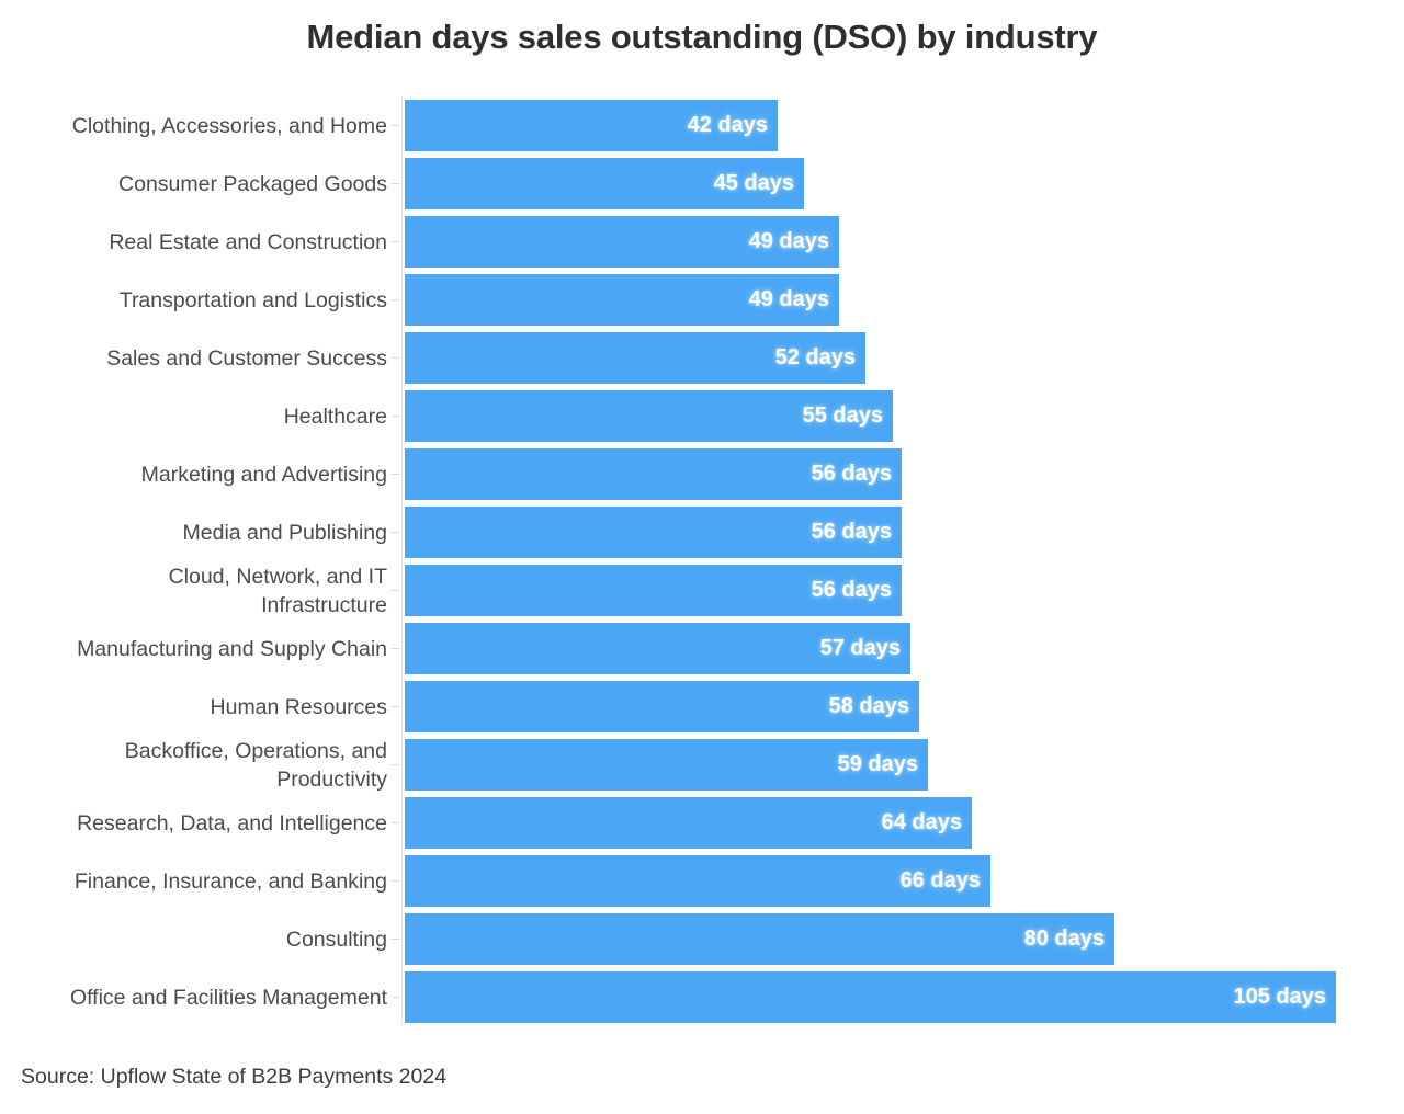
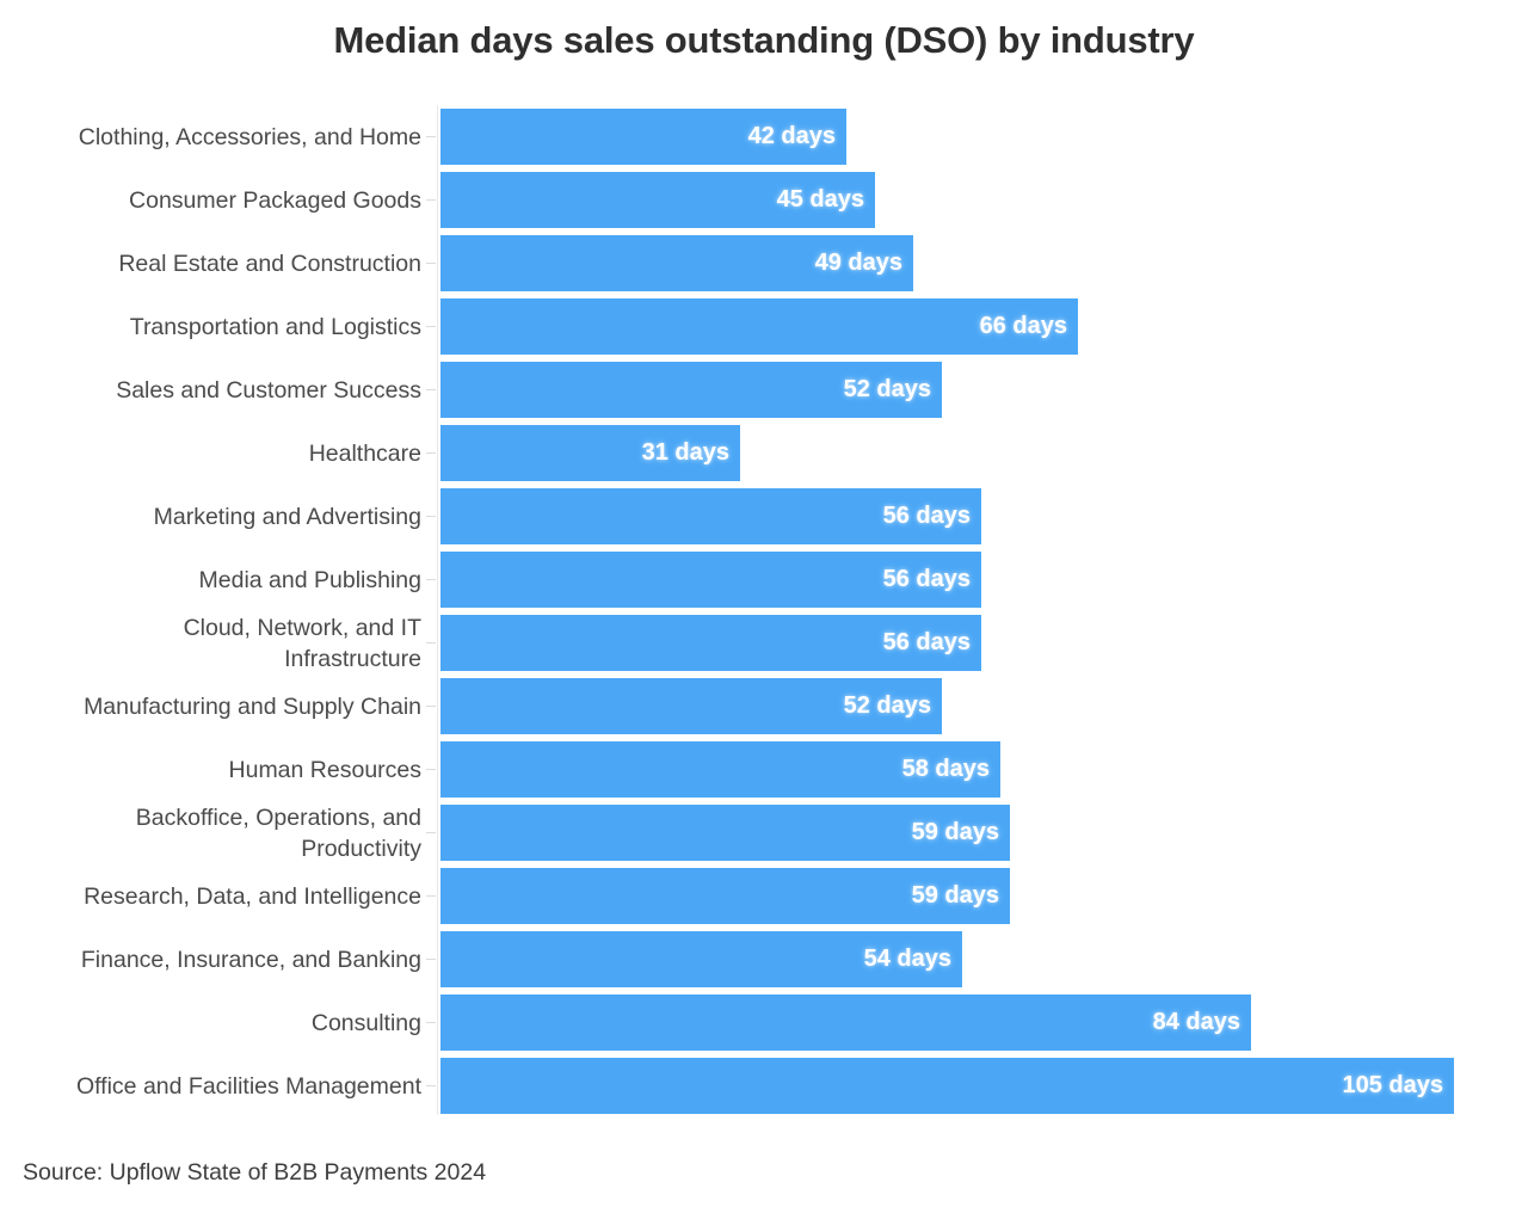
Transportation and Logistics: 49 -> 66
Healthcare: 55 -> 31
Manufacturing and Supply Chain: 57 -> 52
Research, Data, and Intelligence: 64 -> 59
Finance, Insurance, and Banking: 66 -> 54
Consulting: 80 -> 84
